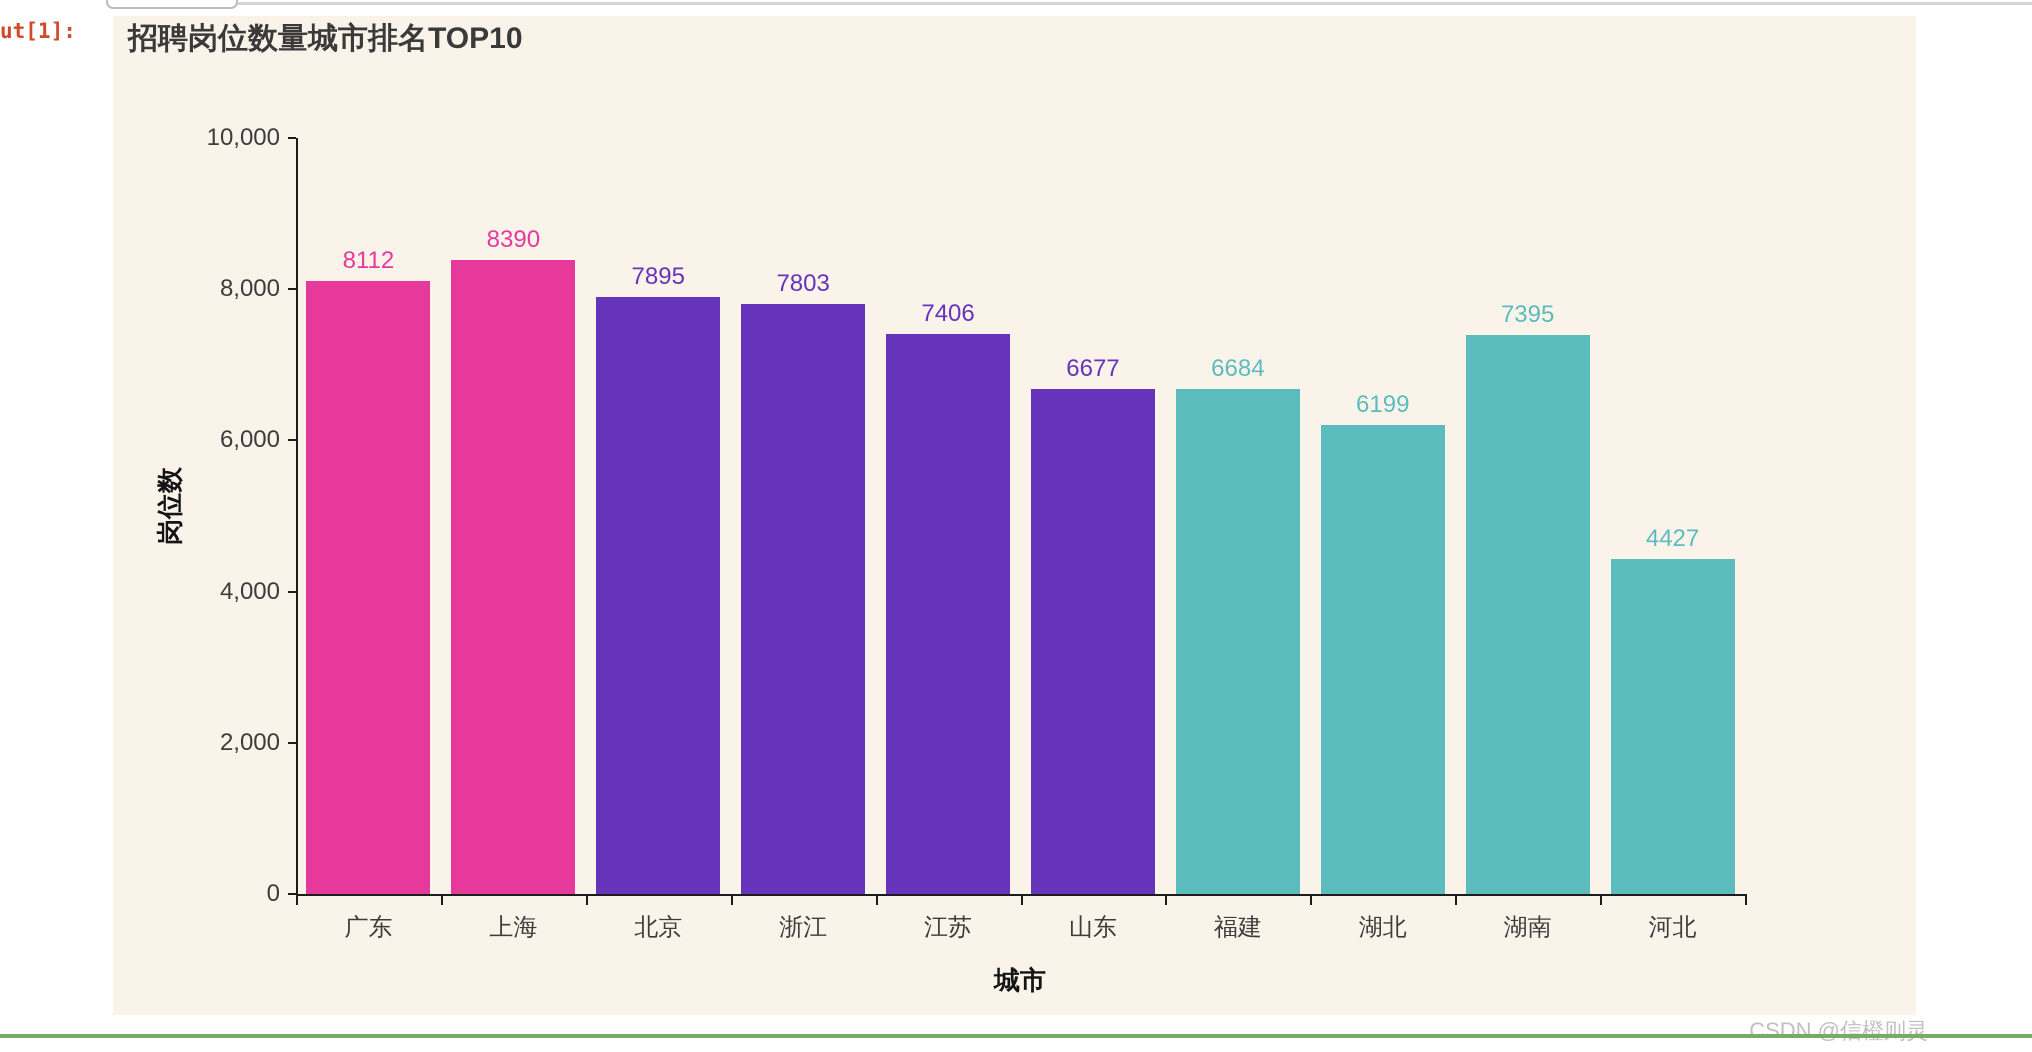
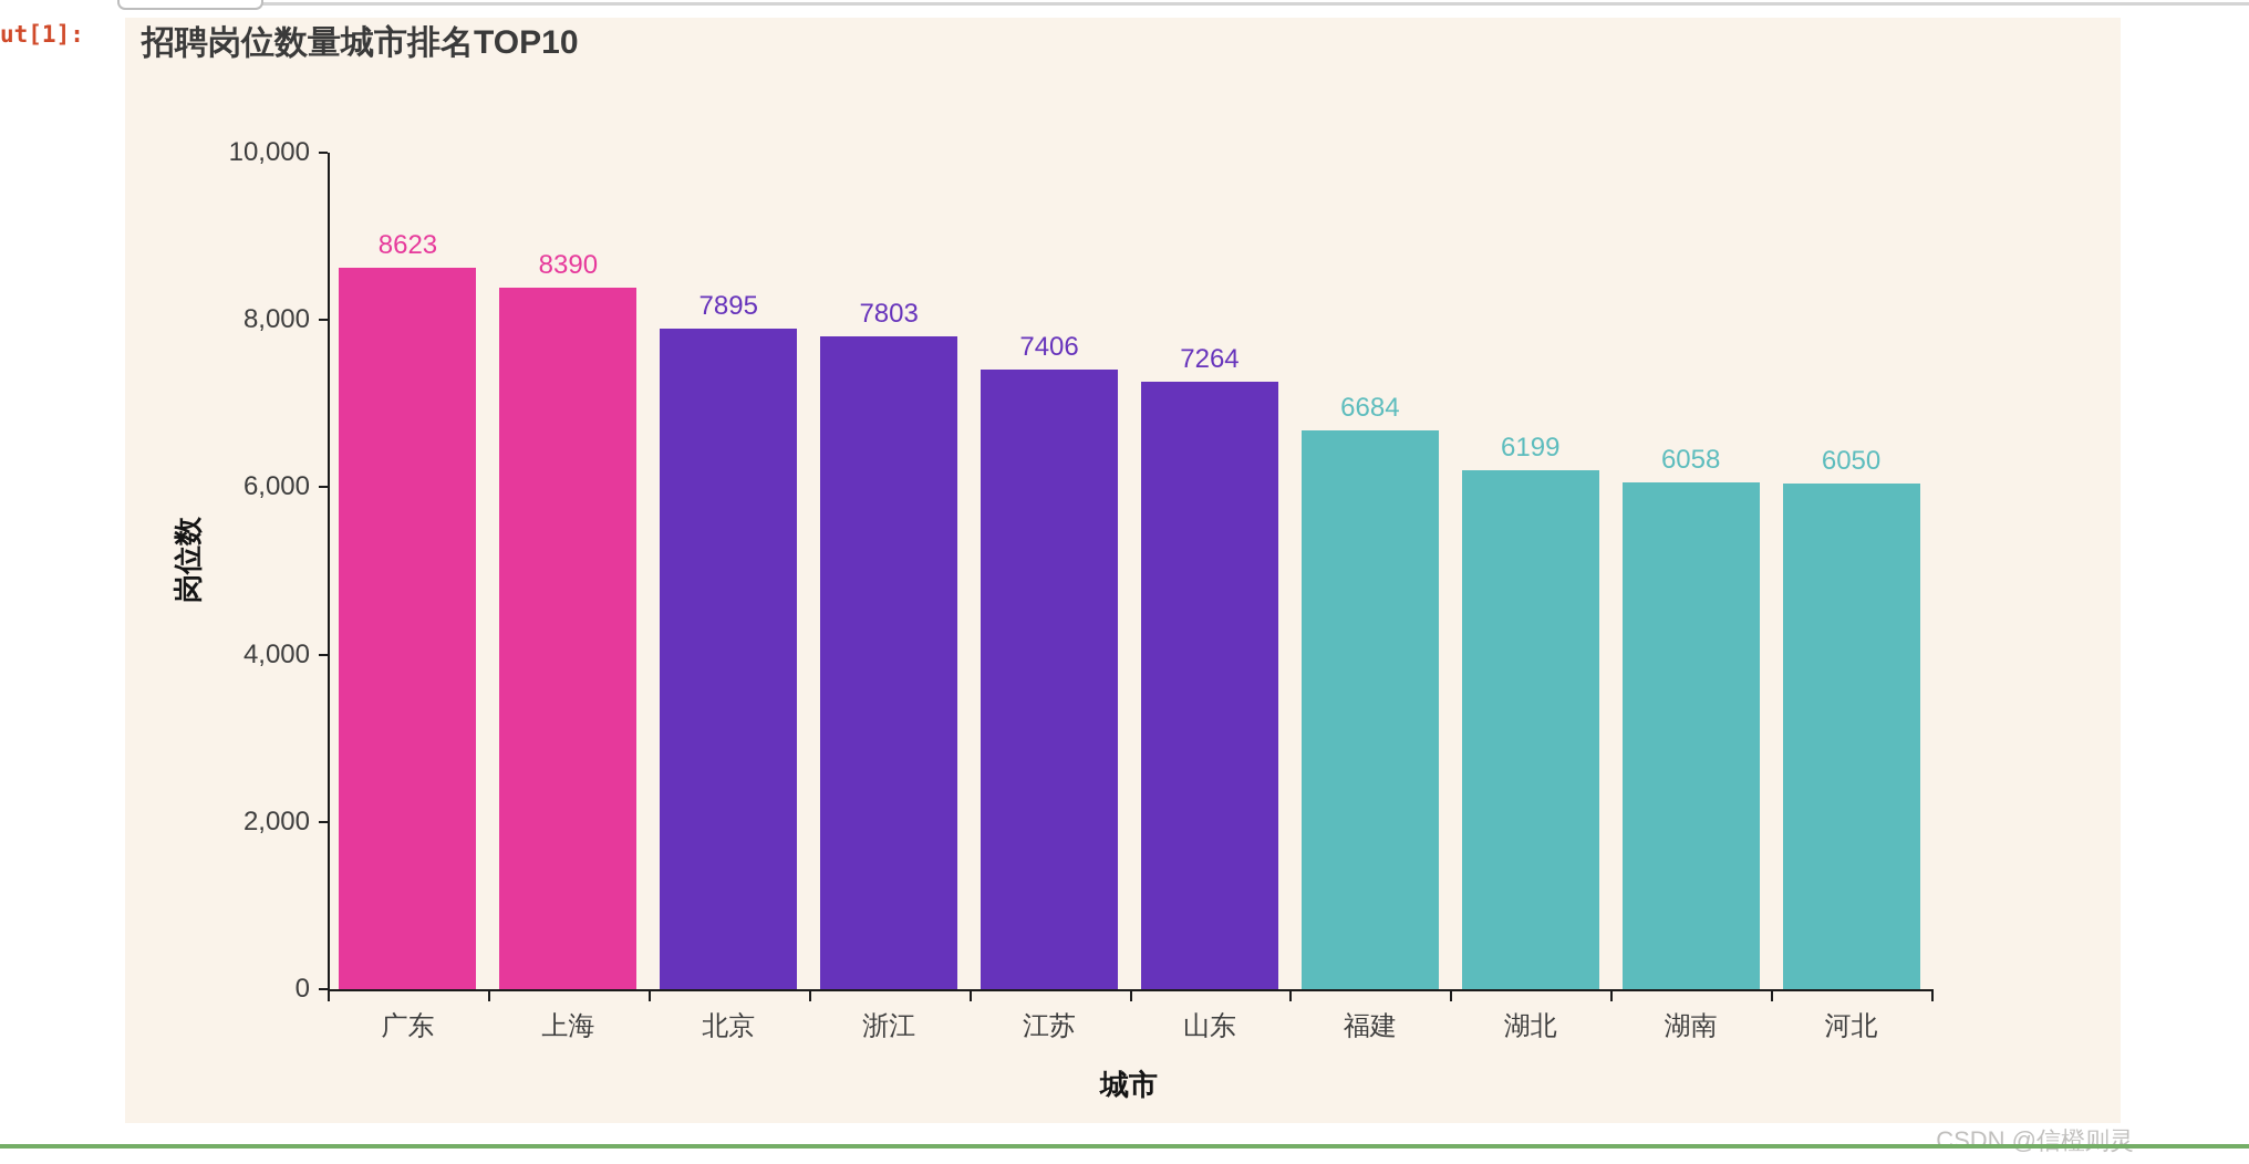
广东: 8112 -> 8623
山东: 6677 -> 7264
湖南: 7395 -> 6058
河北: 4427 -> 6050
